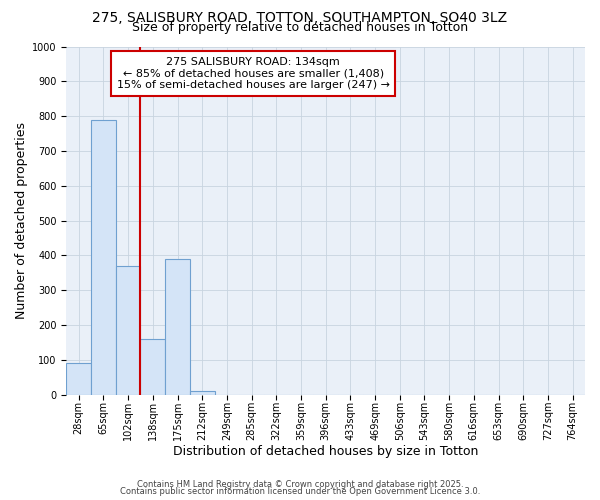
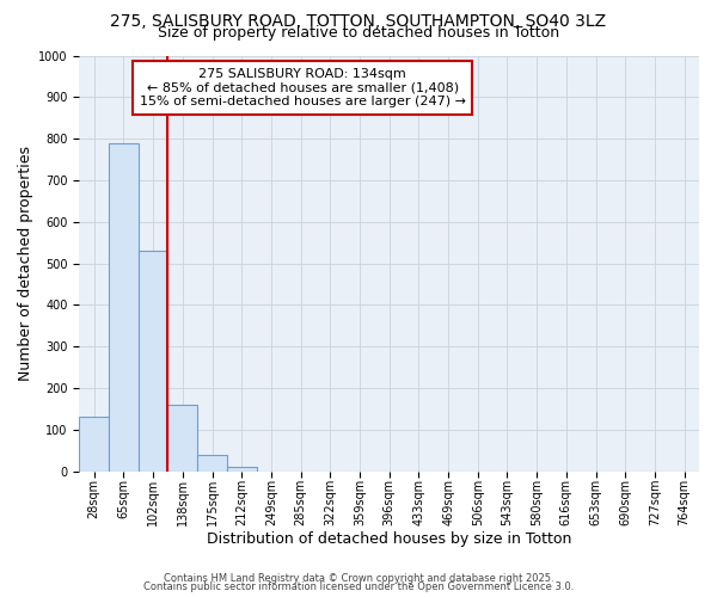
28sqm: 90 -> 130
102sqm: 370 -> 530
175sqm: 390 -> 40
